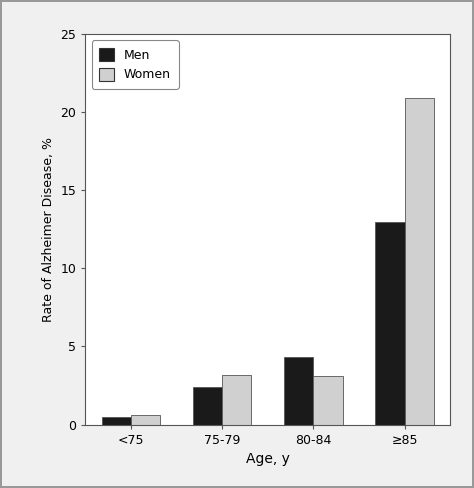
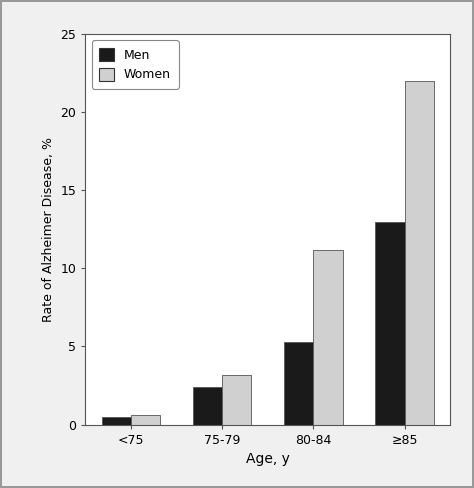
Men/80-84: 4.3 -> 5.3
Women/80-84: 3.1 -> 11.2
Women/≥85: 20.9 -> 22.0
